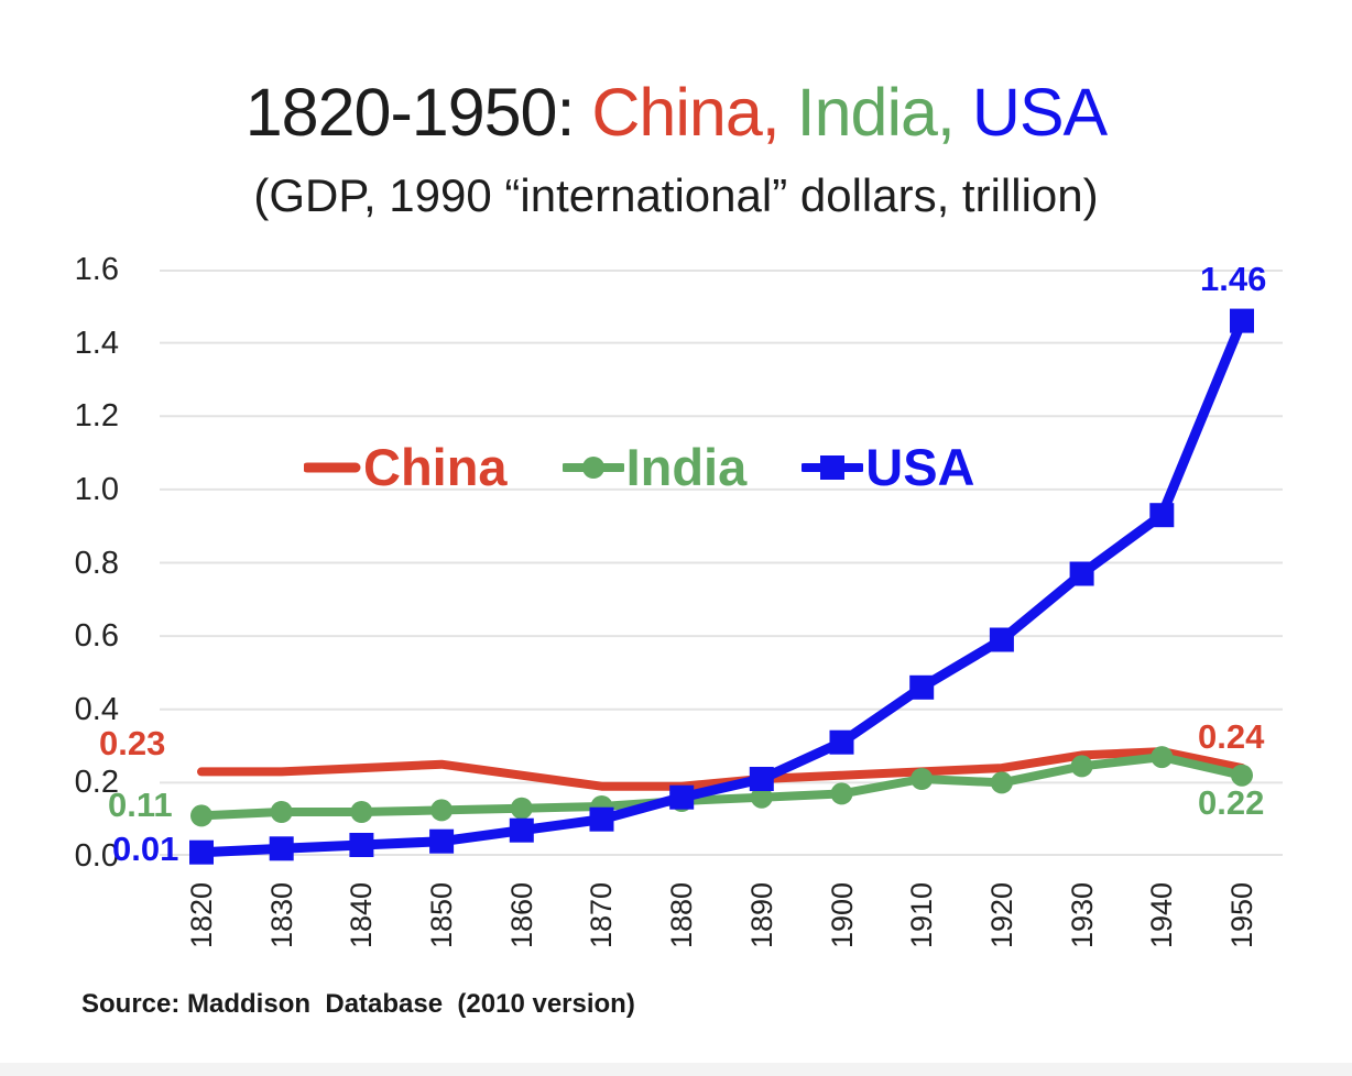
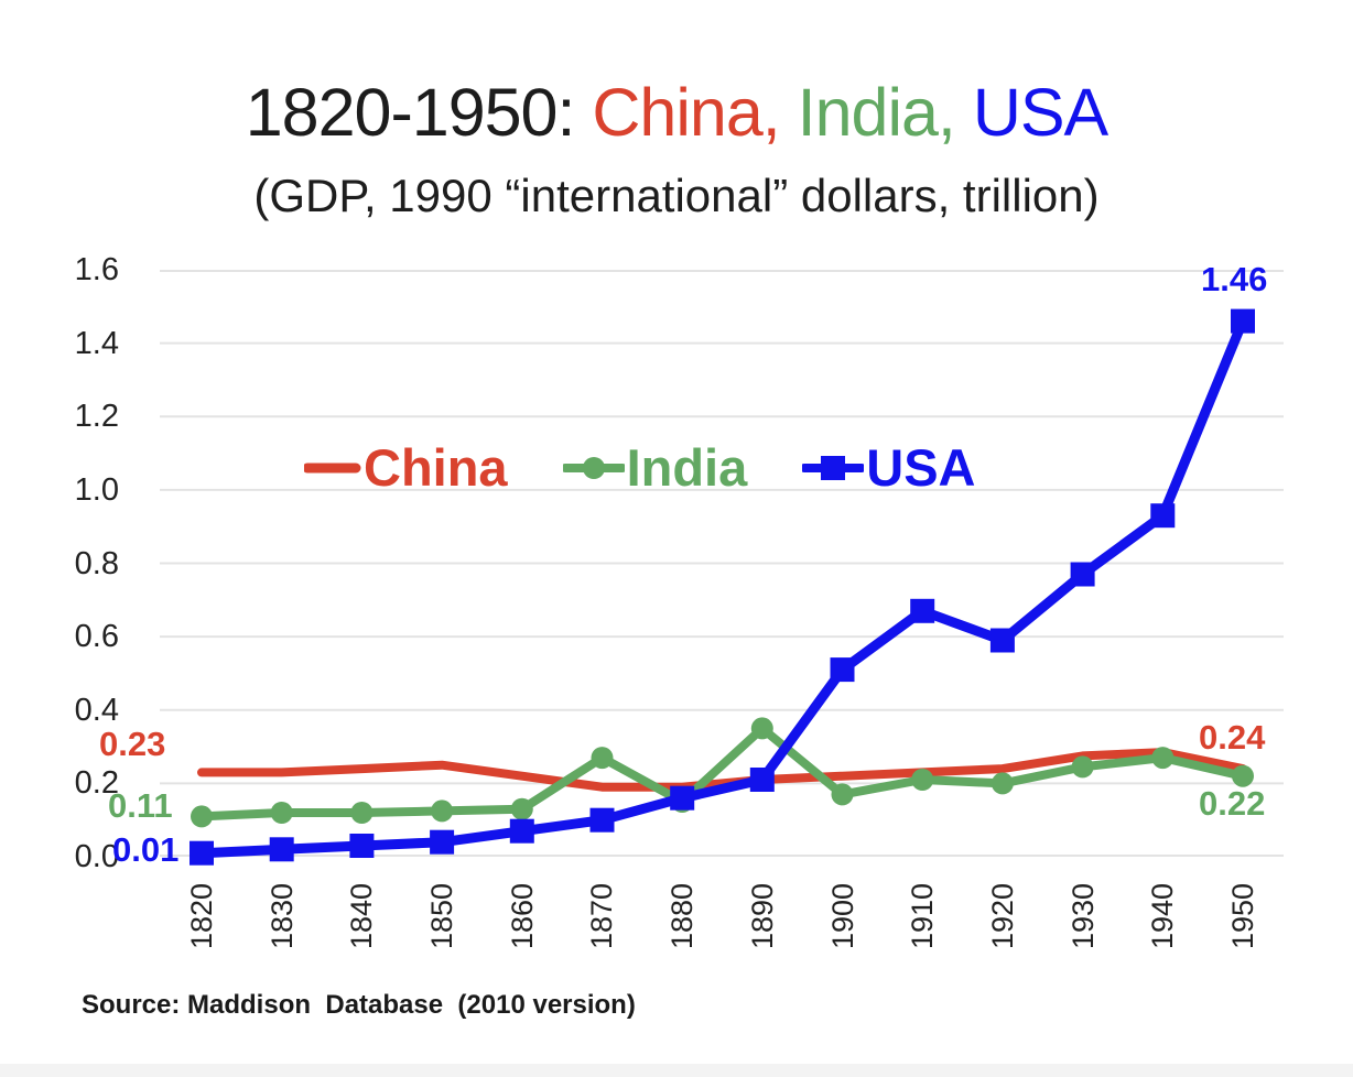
India/1870: 0.14 -> 0.27
India/1890: 0.16 -> 0.35
USA/1900: 0.31 -> 0.51
USA/1910: 0.46 -> 0.67
